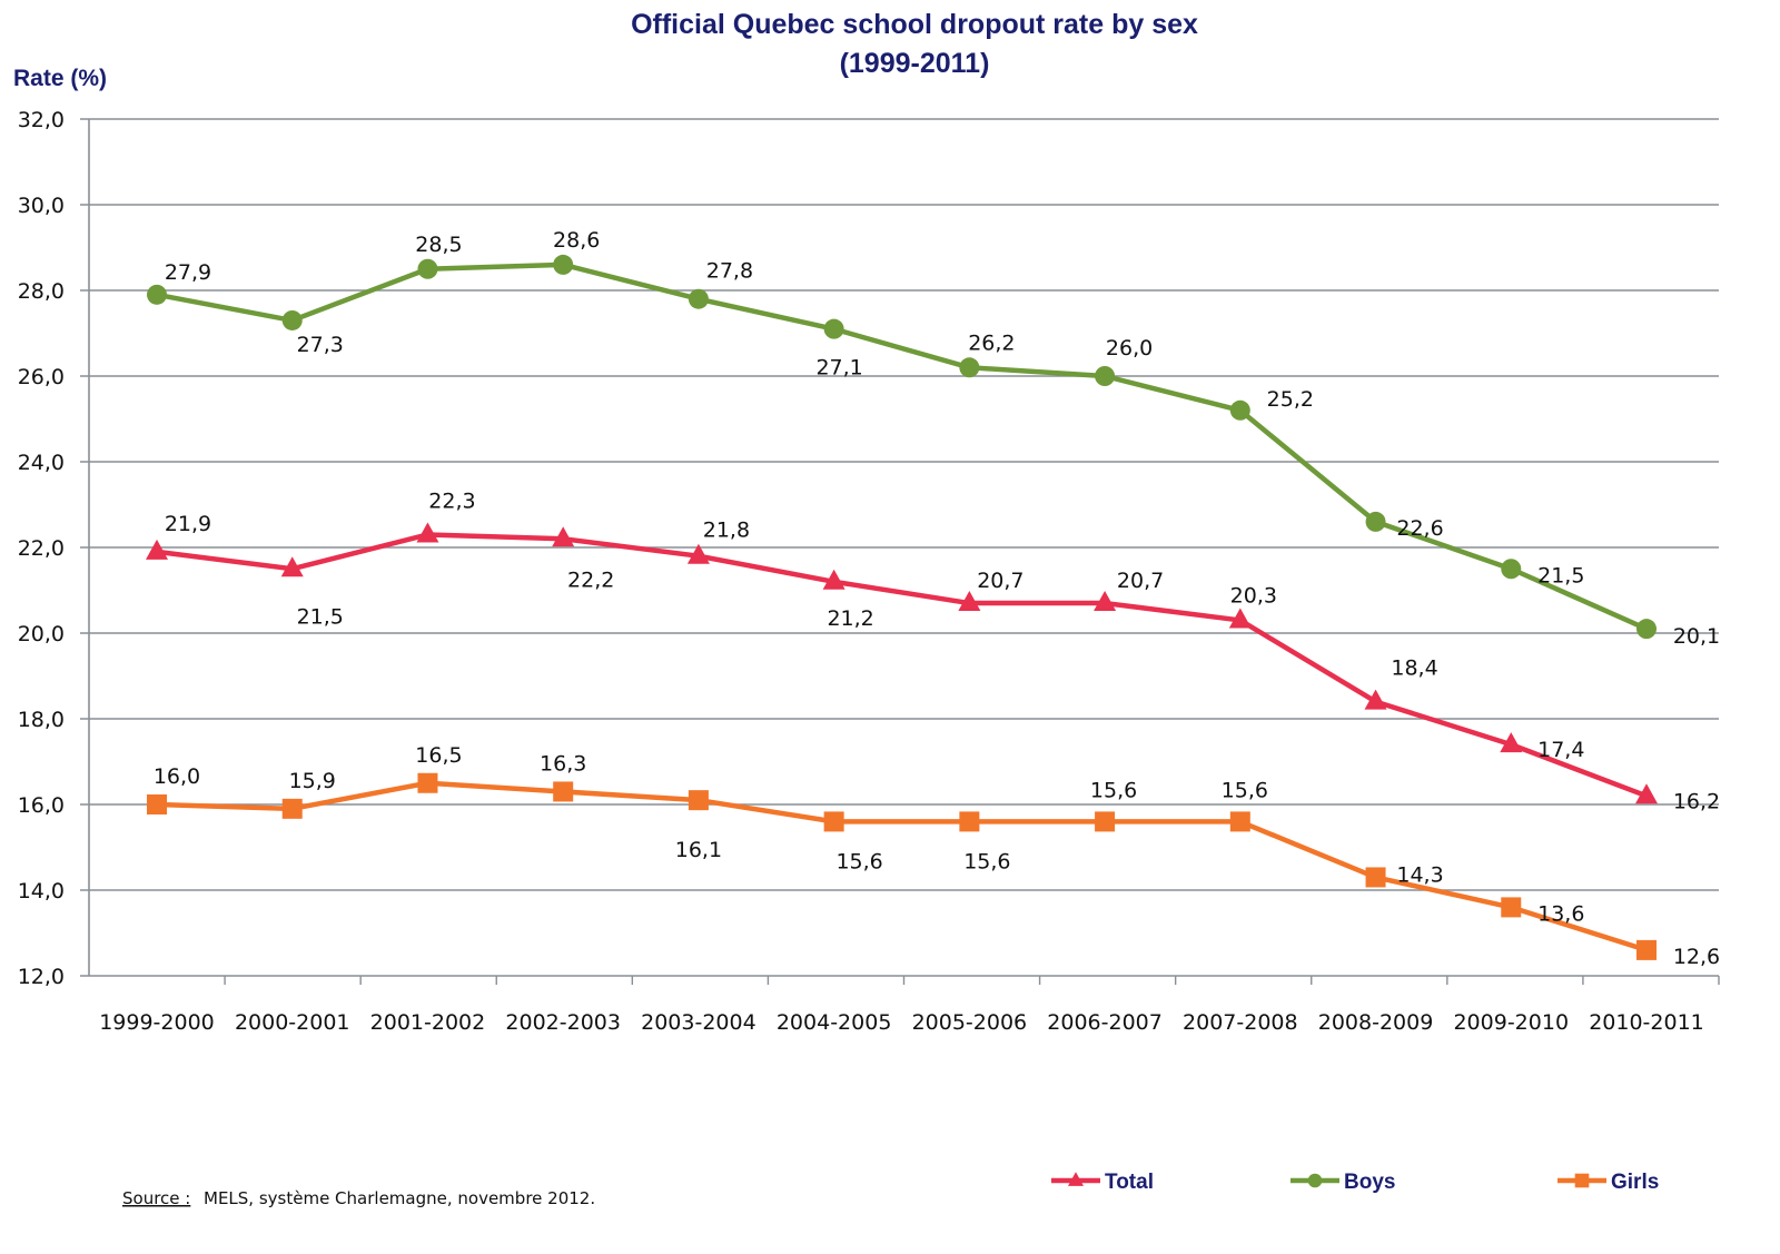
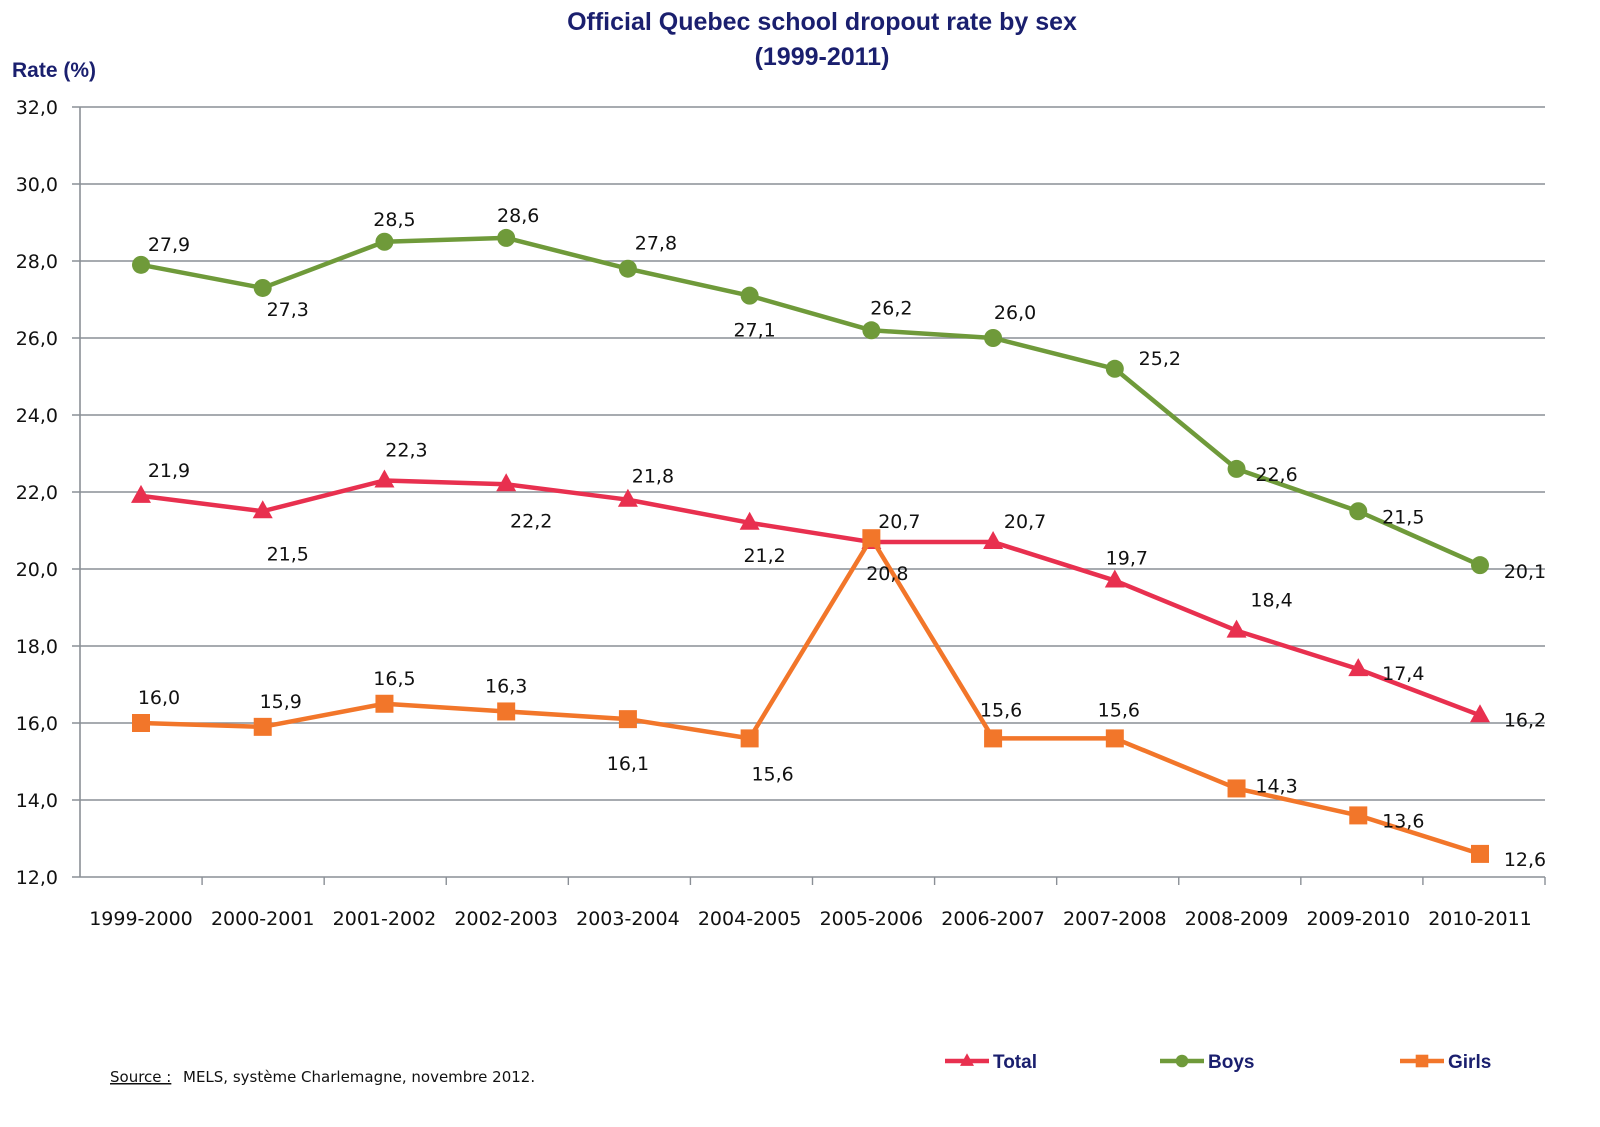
Girls/2005-2006: 15,6 -> 20,8
Total/2007-2008: 20,3 -> 19,7
